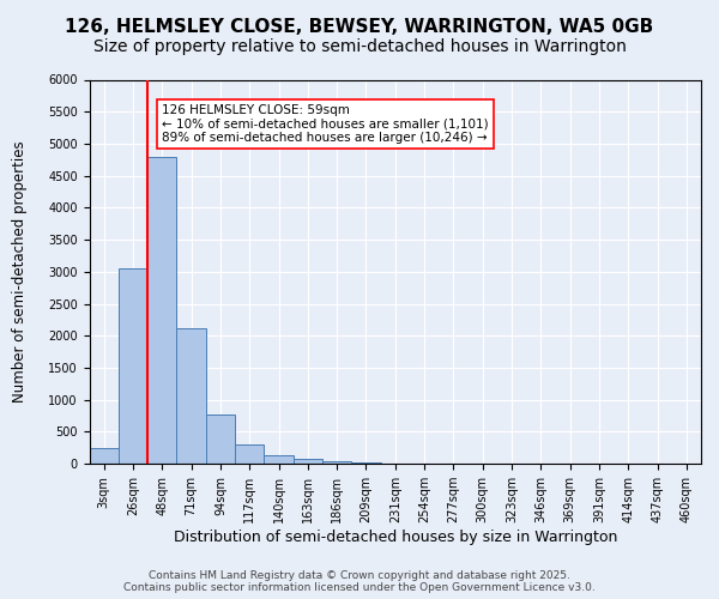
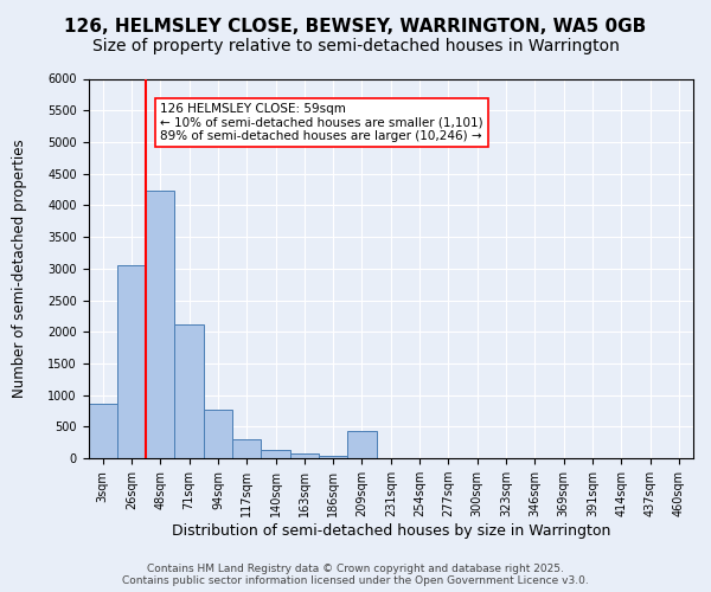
3sqm: 240 -> 860
48sqm: 4800 -> 4240
209sqm: 20 -> 440
